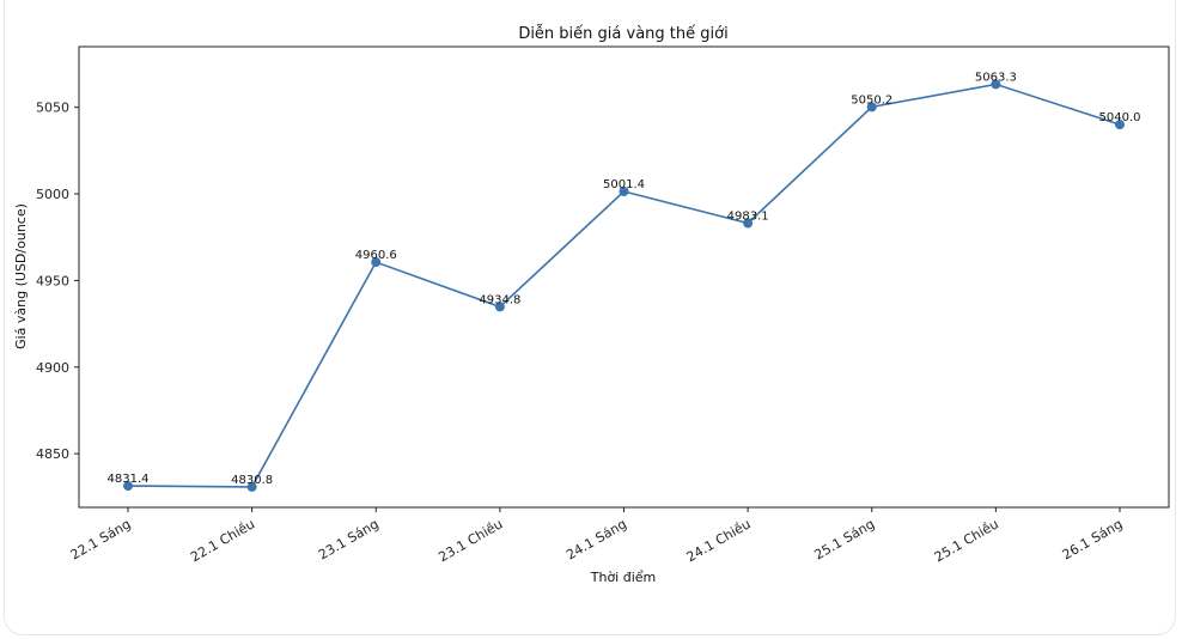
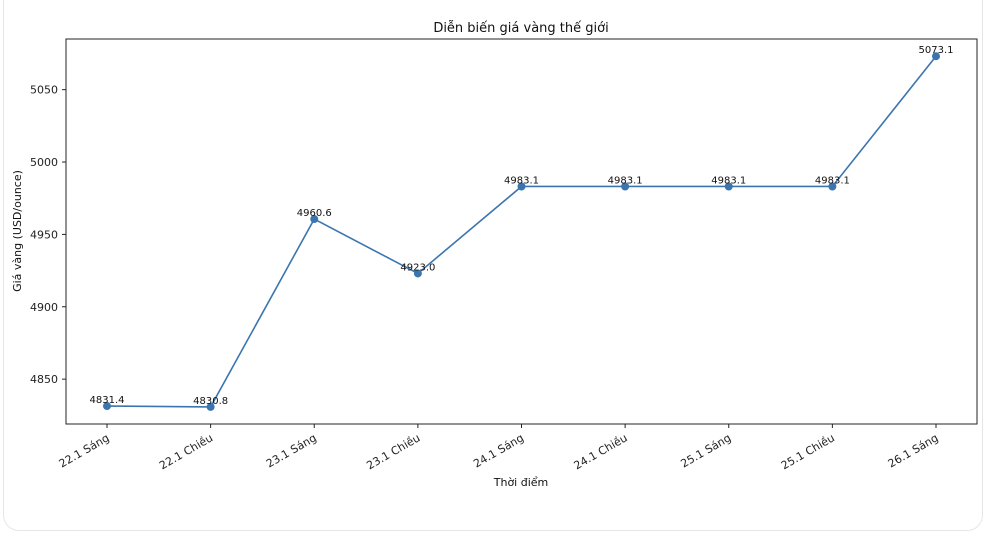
23.1 Chiều: 4934.8 -> 4923.0
24.1 Sáng: 5001.4 -> 4983.1
25.1 Sáng: 5050.2 -> 4983.1
25.1 Chiều: 5063.3 -> 4983.1
26.1 Sáng: 5040.0 -> 5073.1
